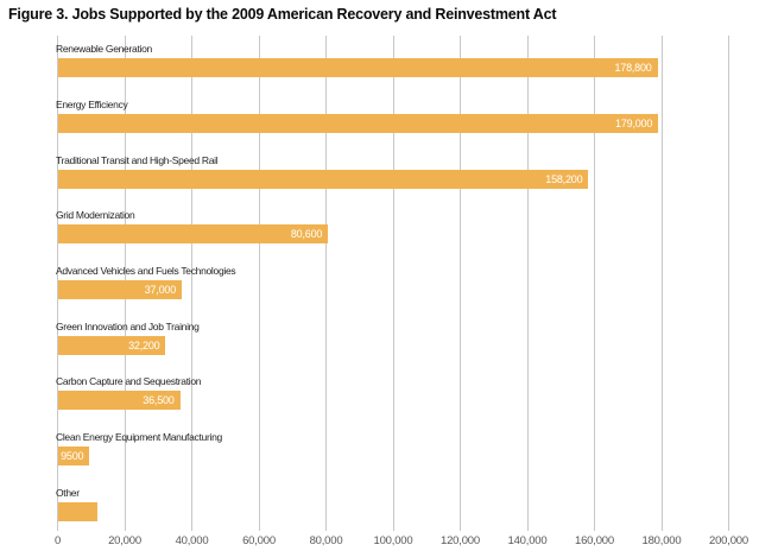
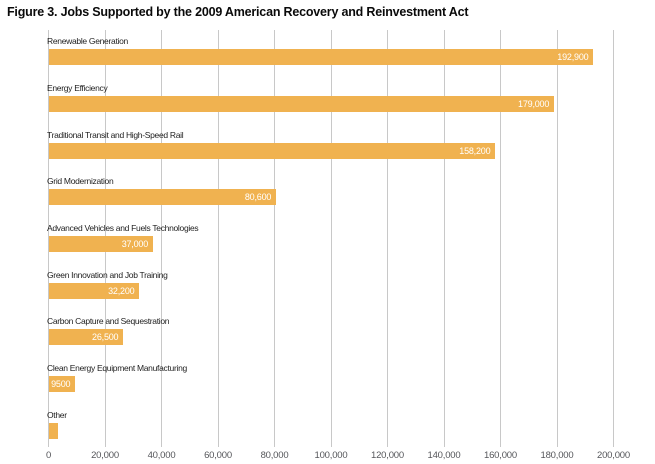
Renewable Generation: 178,800 -> 192,900
Carbon Capture and Sequestration: 36,500 -> 26,500
Other: 12000 -> 4000
